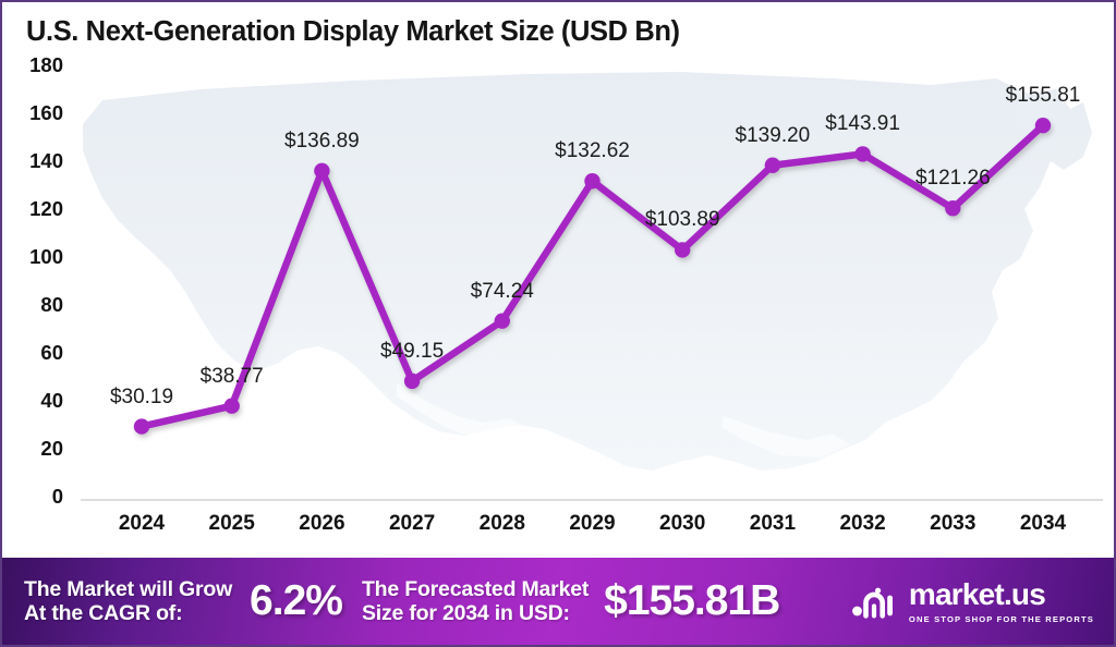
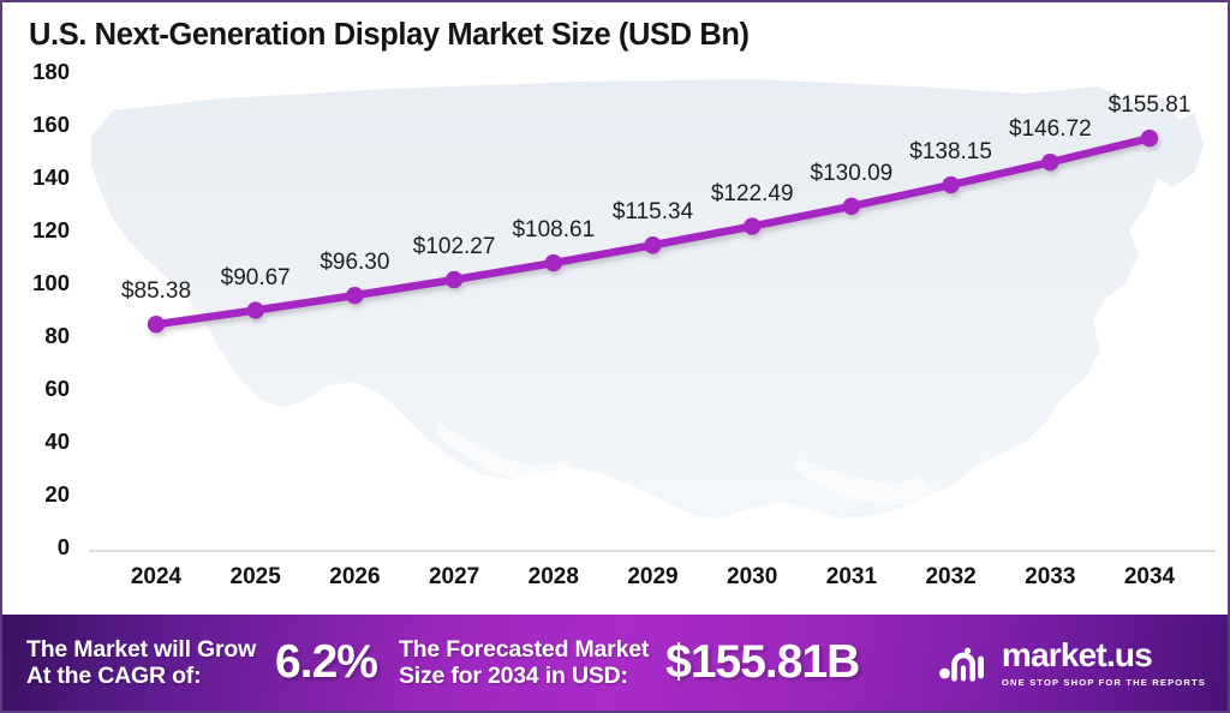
2024: $30.19 -> $85.38
2025: $38.77 -> $90.67
2026: $136.89 -> $96.30
2027: $49.15 -> $102.27
2028: $74.24 -> $108.61
2029: $132.62 -> $115.34
2030: $103.89 -> $122.49
2031: $139.20 -> $130.09
2032: $143.91 -> $138.15
2033: $121.26 -> $146.72
